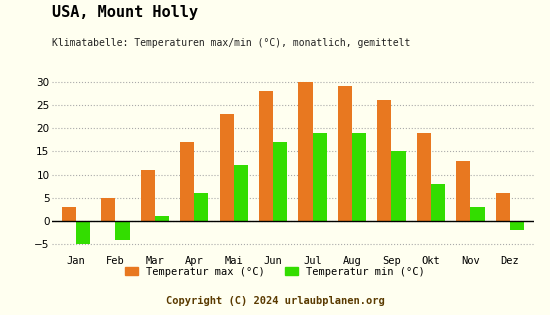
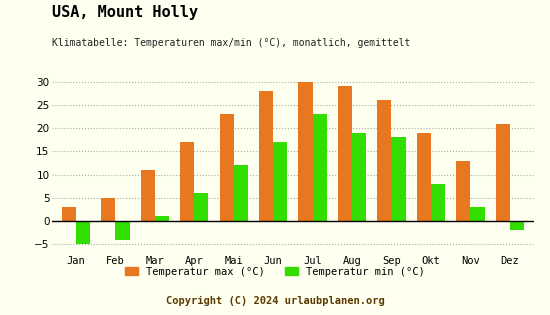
Temperatur min (°C)/Jul: 19 -> 23
Temperatur min (°C)/Sep: 15 -> 18
Temperatur max (°C)/Dez: 6 -> 21
